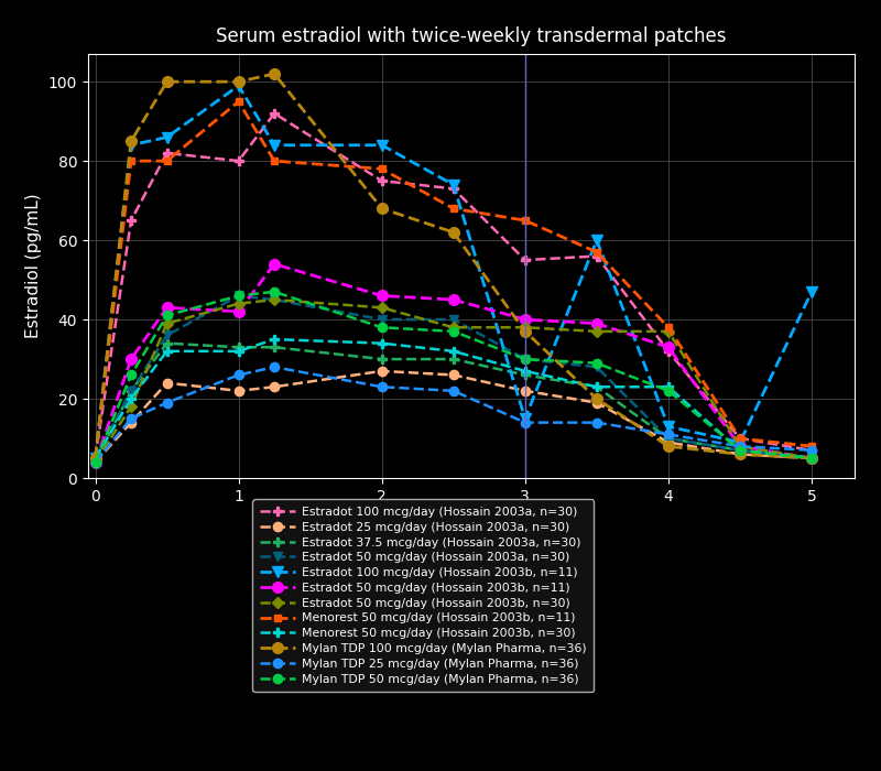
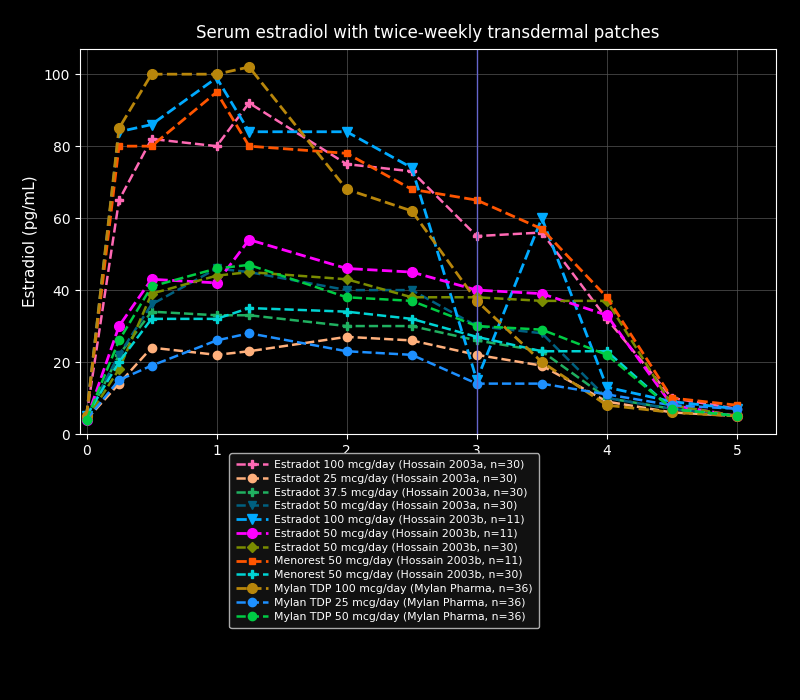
Estradot 100 mcg/day (Hossain 2003b, n=11)/5: 47 -> 7
